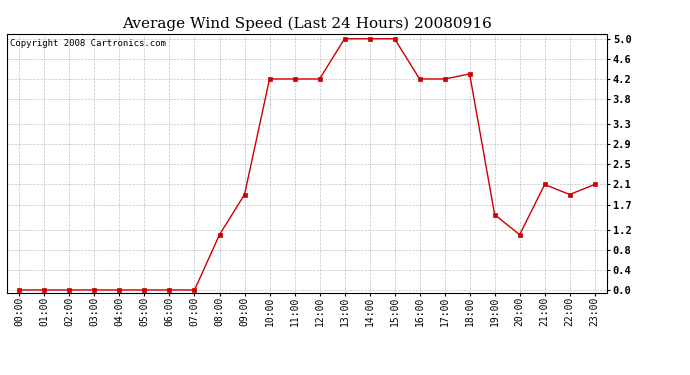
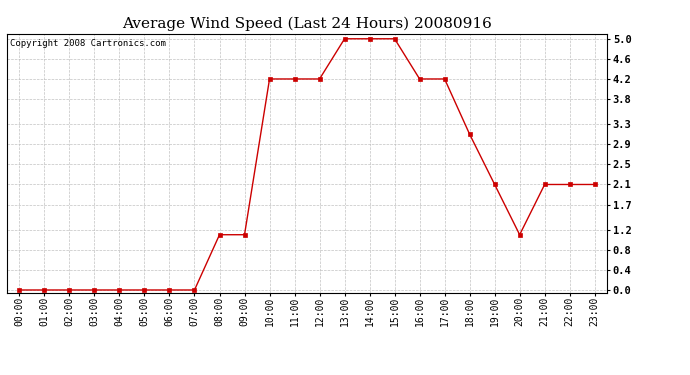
09:00: 1.9 -> 1.1
18:00: 4.3 -> 3.1
19:00: 1.5 -> 2.1
22:00: 1.9 -> 2.1
